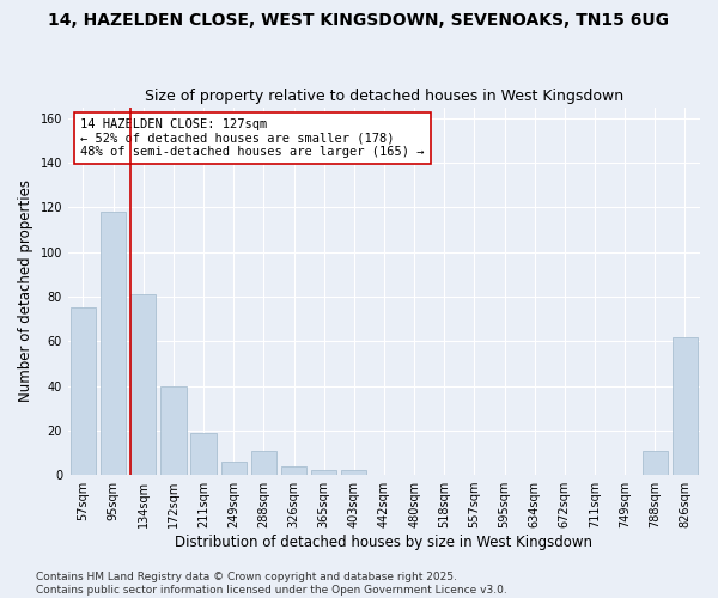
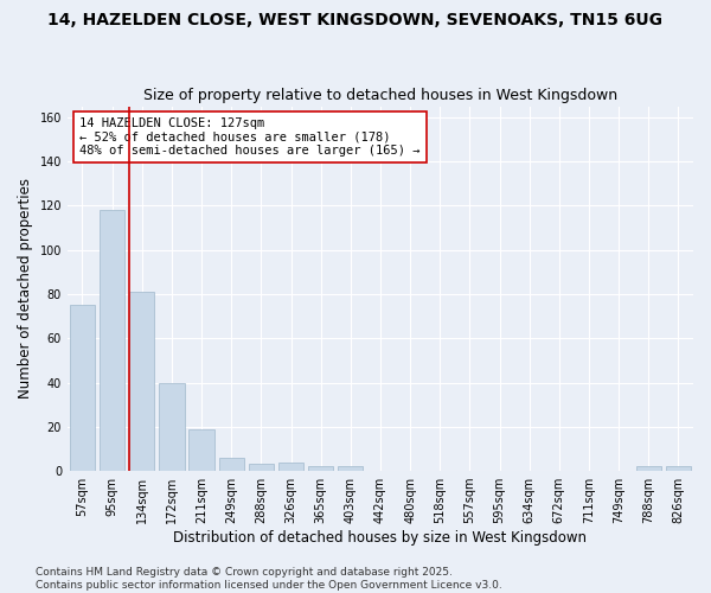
288sqm: 11 -> 3
788sqm: 11 -> 2
826sqm: 62 -> 2
